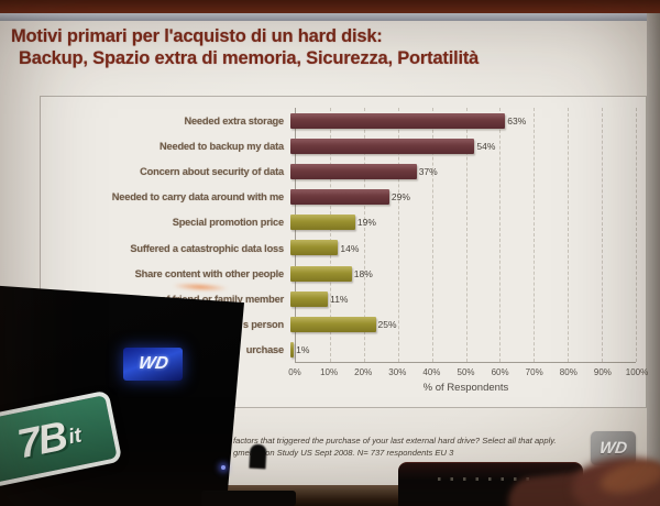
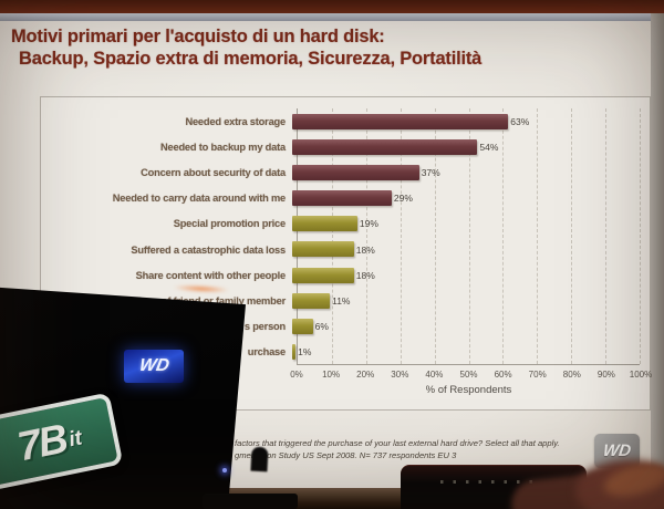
Suffered a catastrophic data loss: 14% -> 18%
s person: 25% -> 6%
